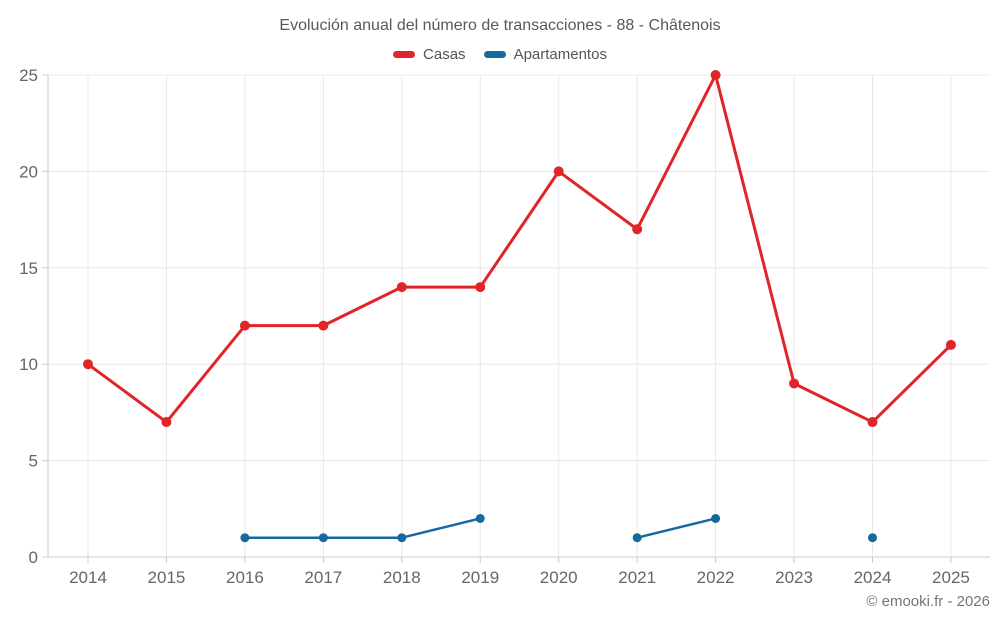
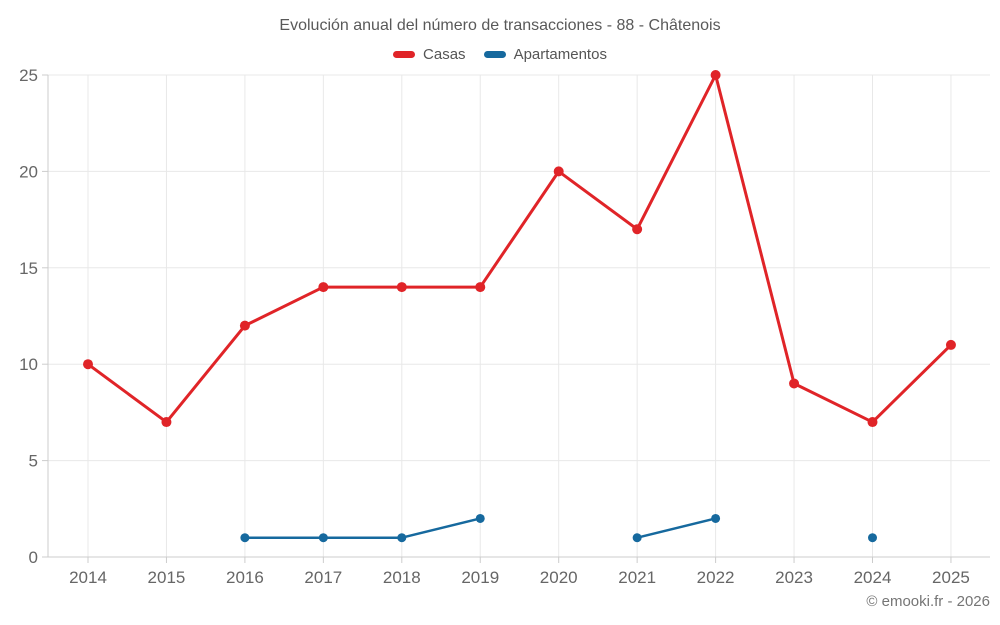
Casas/2017: 12 -> 14
